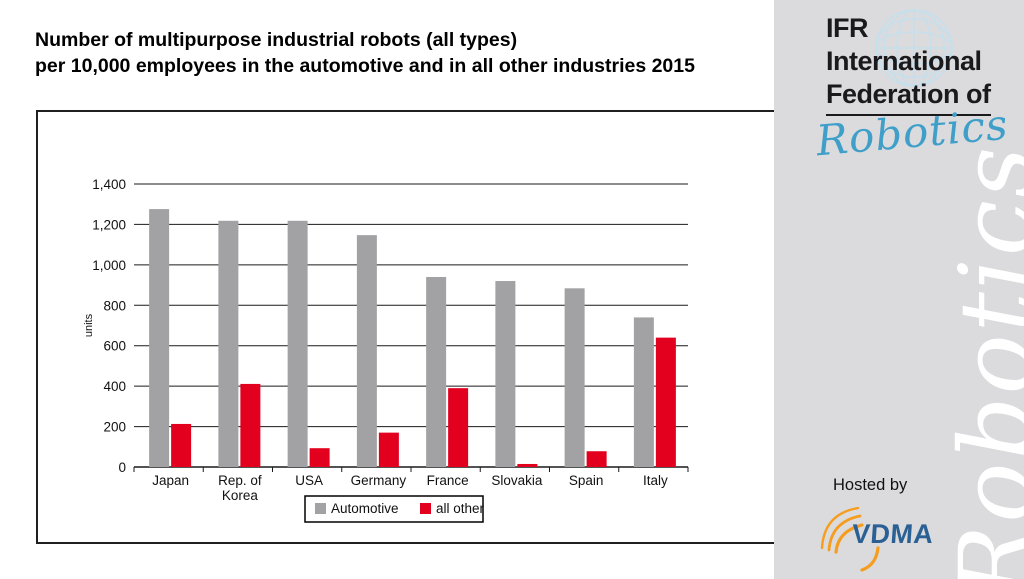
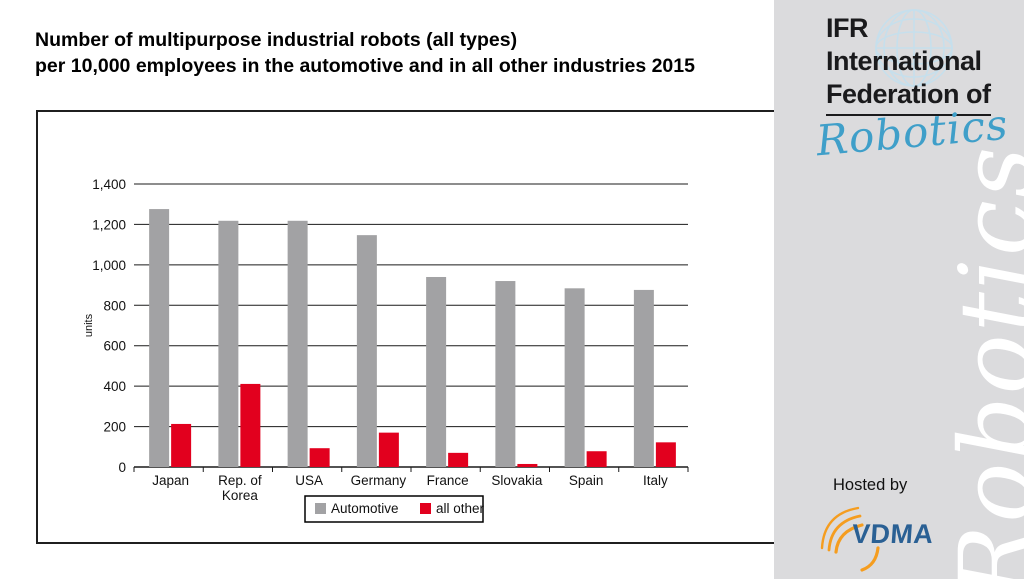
all other/France: 390 -> 70
Automotive/Italy: 740 -> 880
all other/Italy: 640 -> 120
